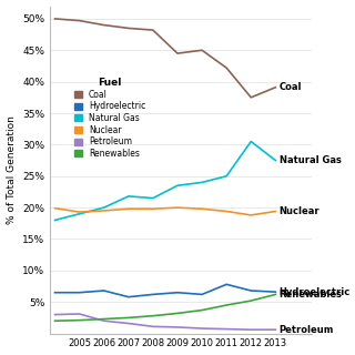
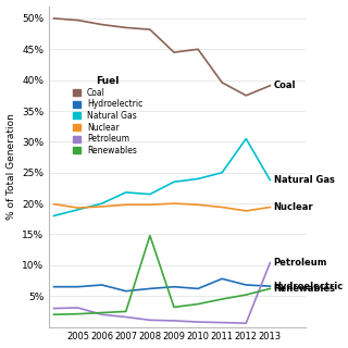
Renewables/2008: 2.8% -> 14.8%
Coal/2011: 42.2% -> 39.6%
Natural Gas/2013: 27.5% -> 23.8%
Petroleum/2013: 0.6% -> 10.4%
